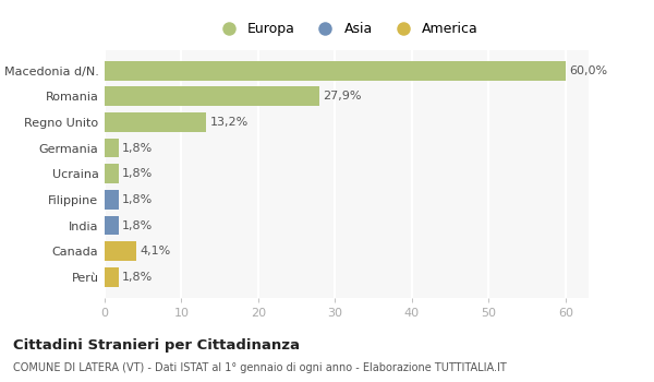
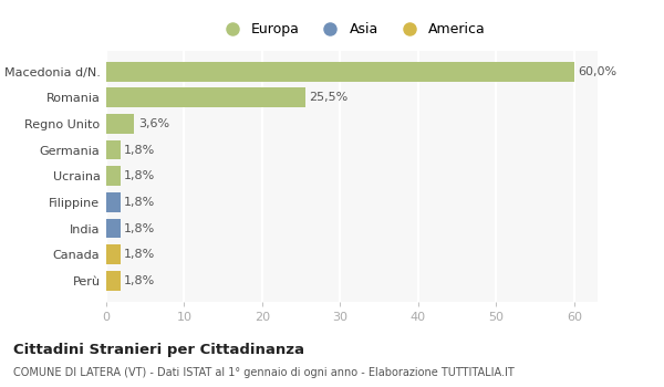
Romania: 27,9% -> 25,5%
Regno Unito: 13,2% -> 3,6%
Canada: 4,1% -> 1,8%
